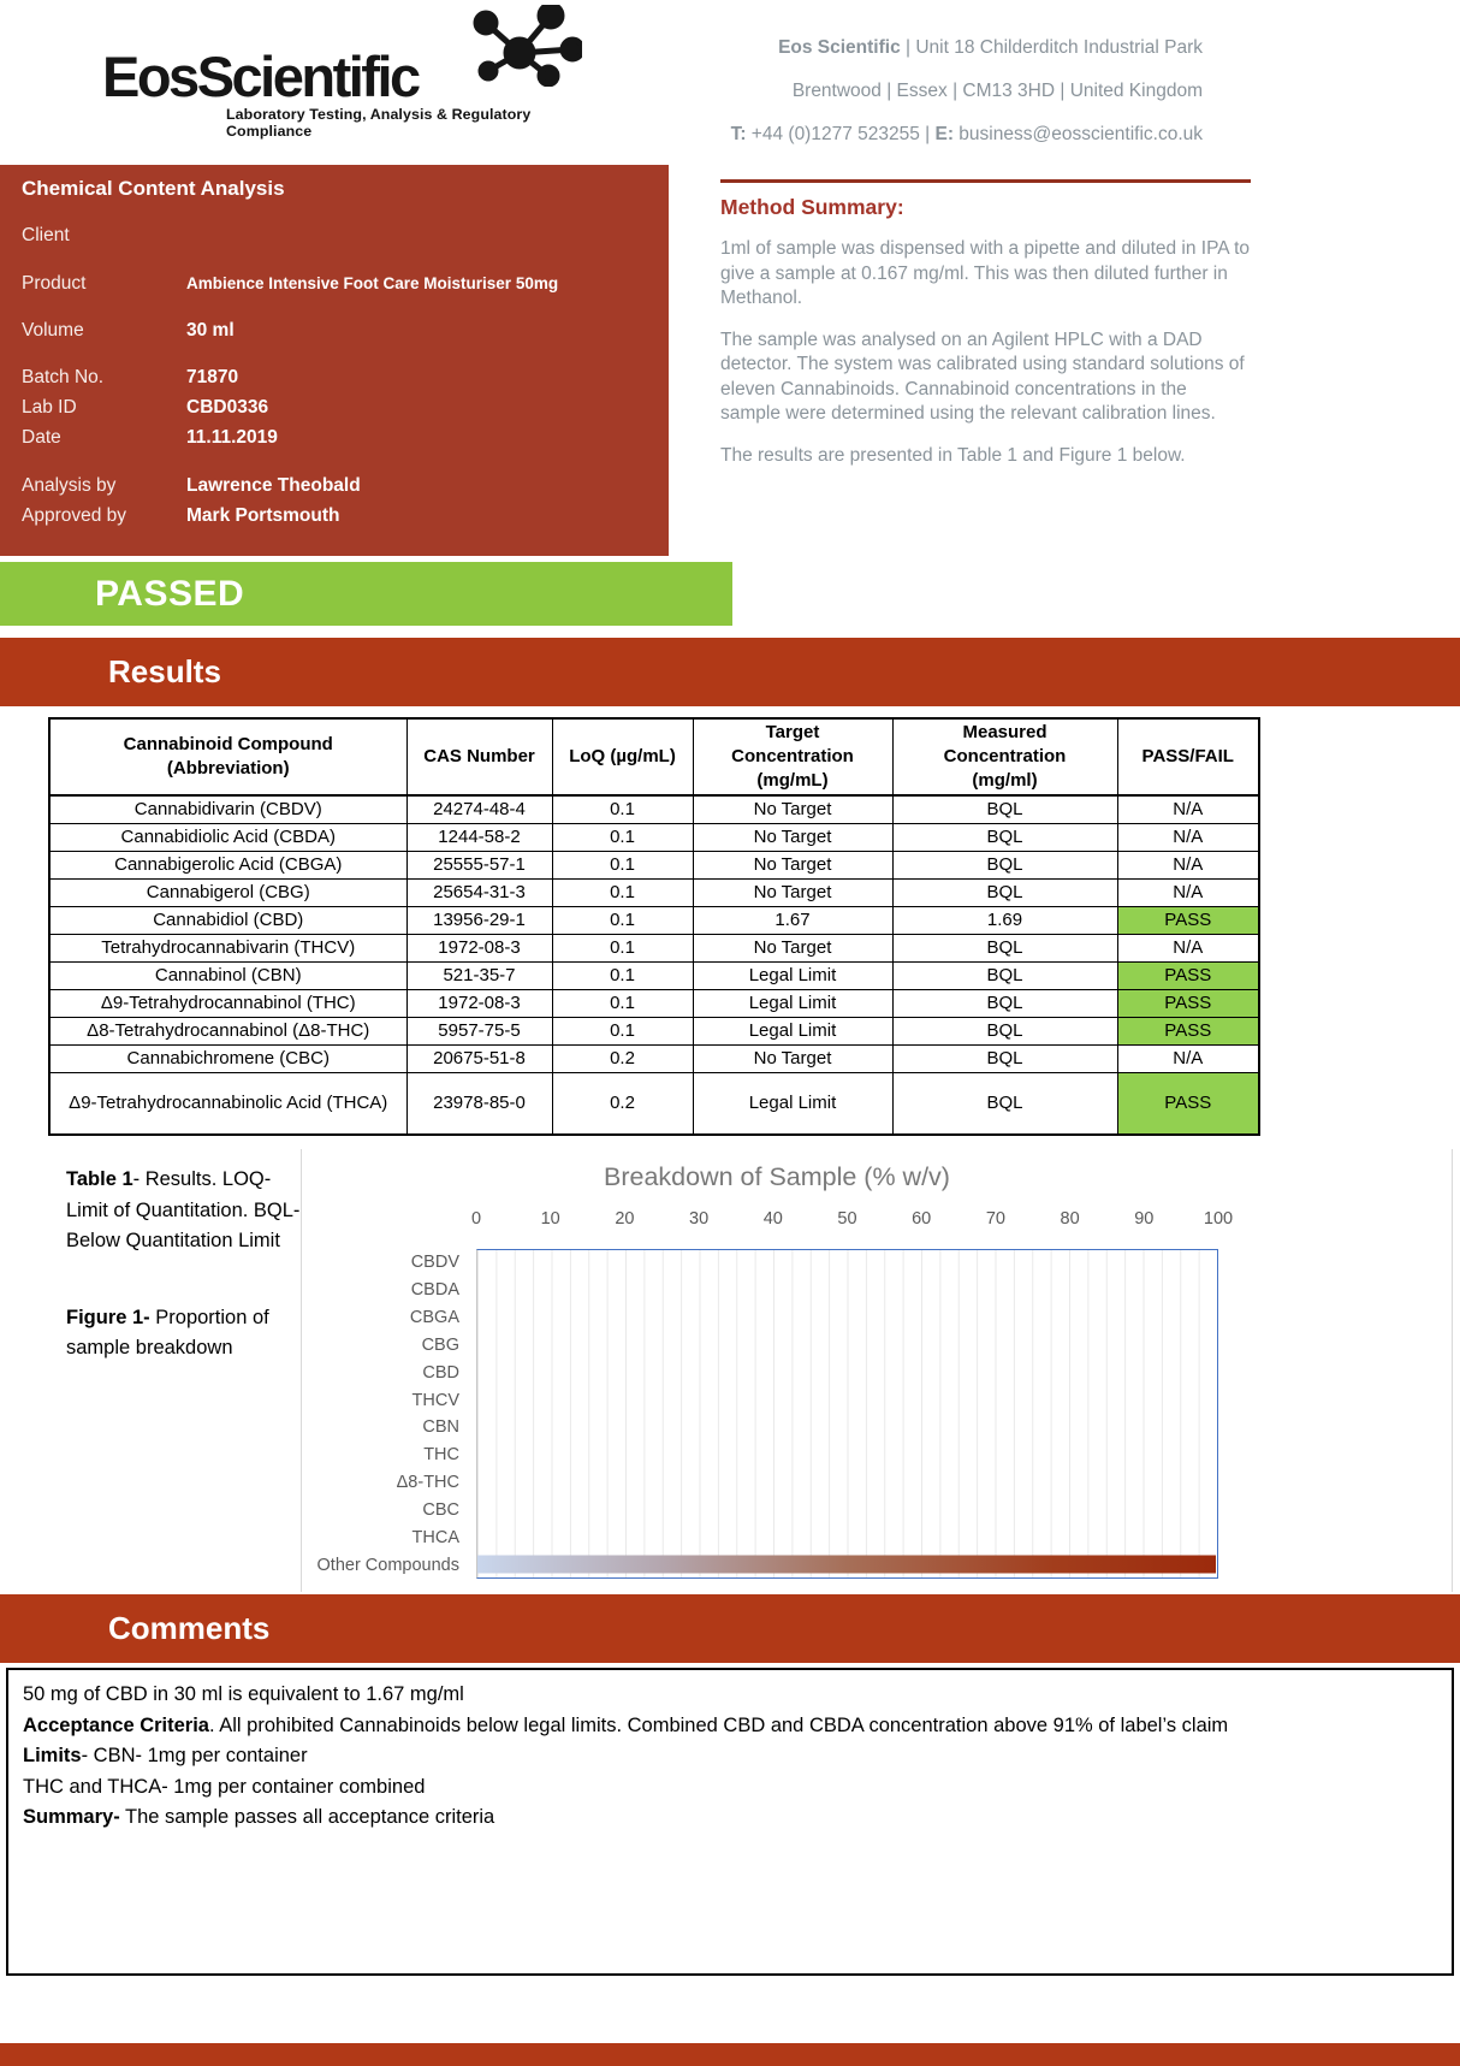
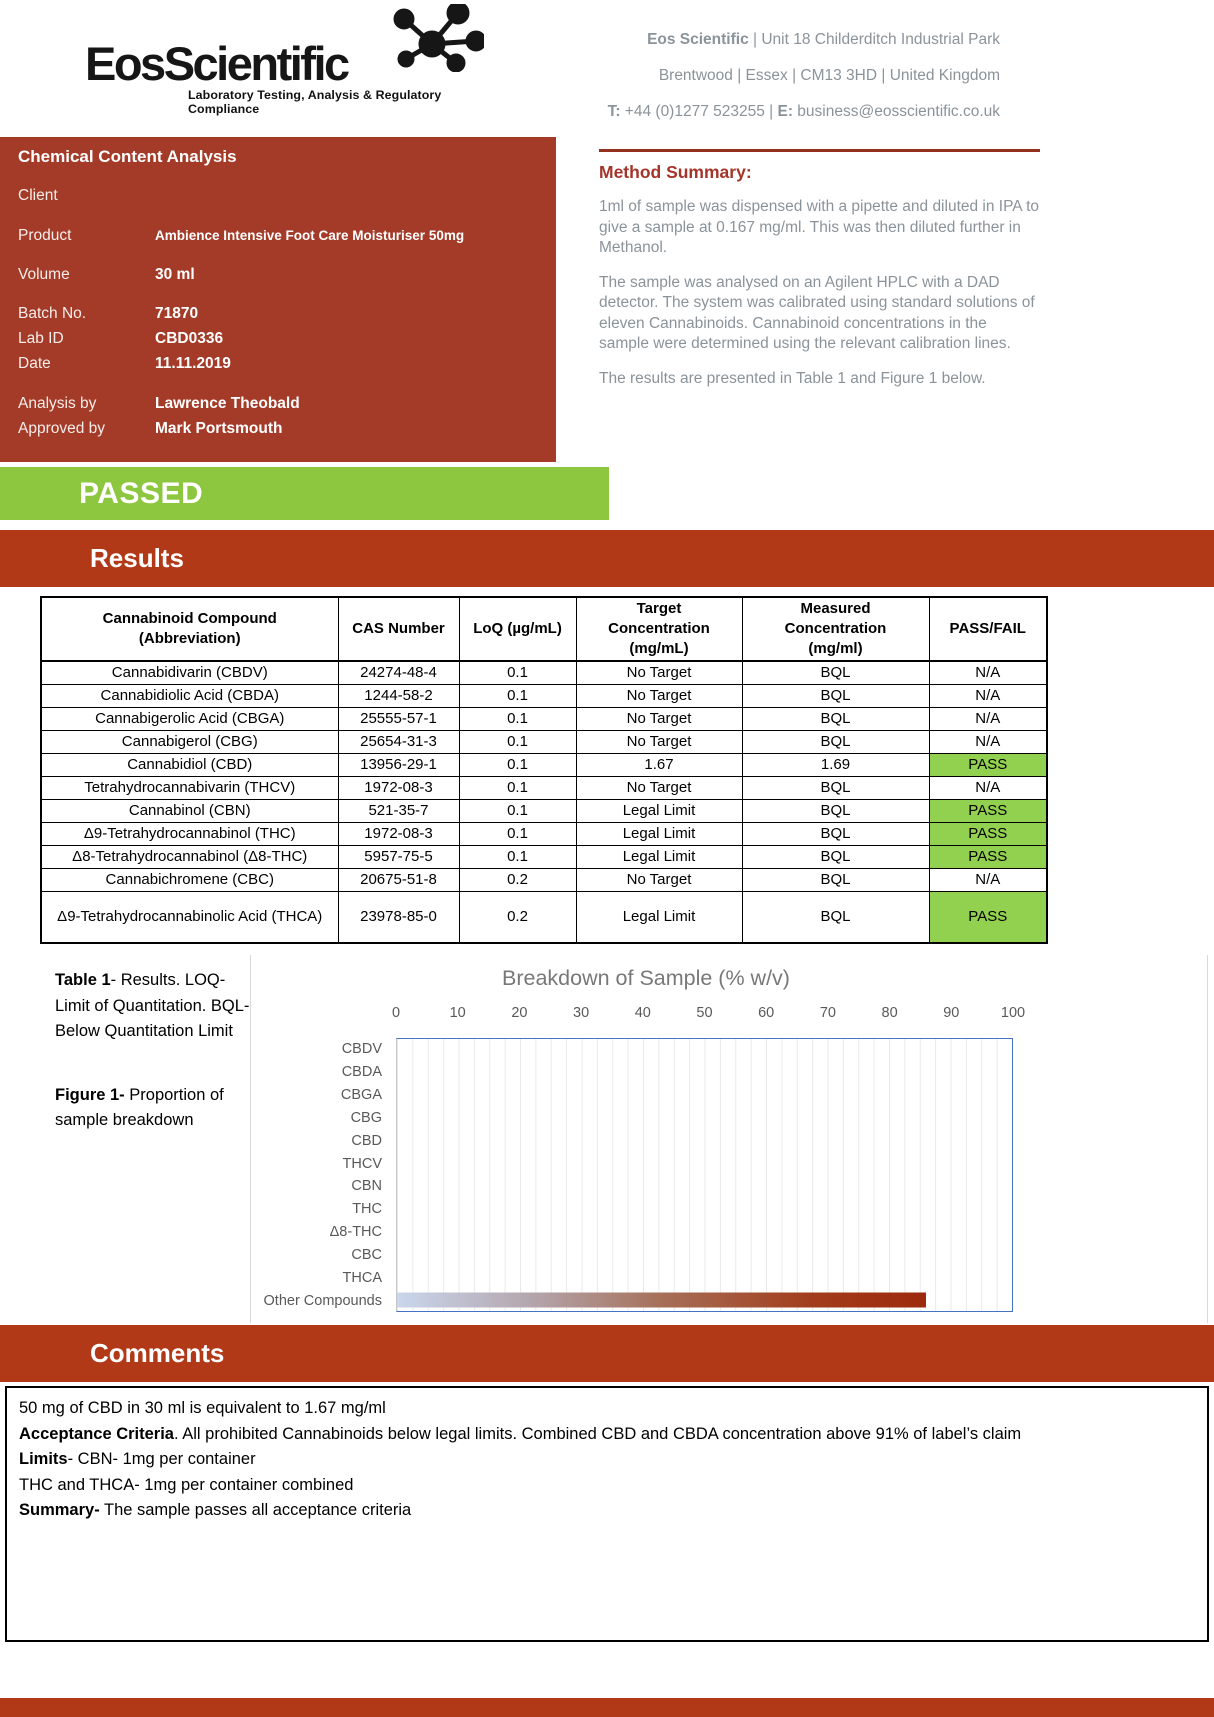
Other Compounds: 100 -> 86
